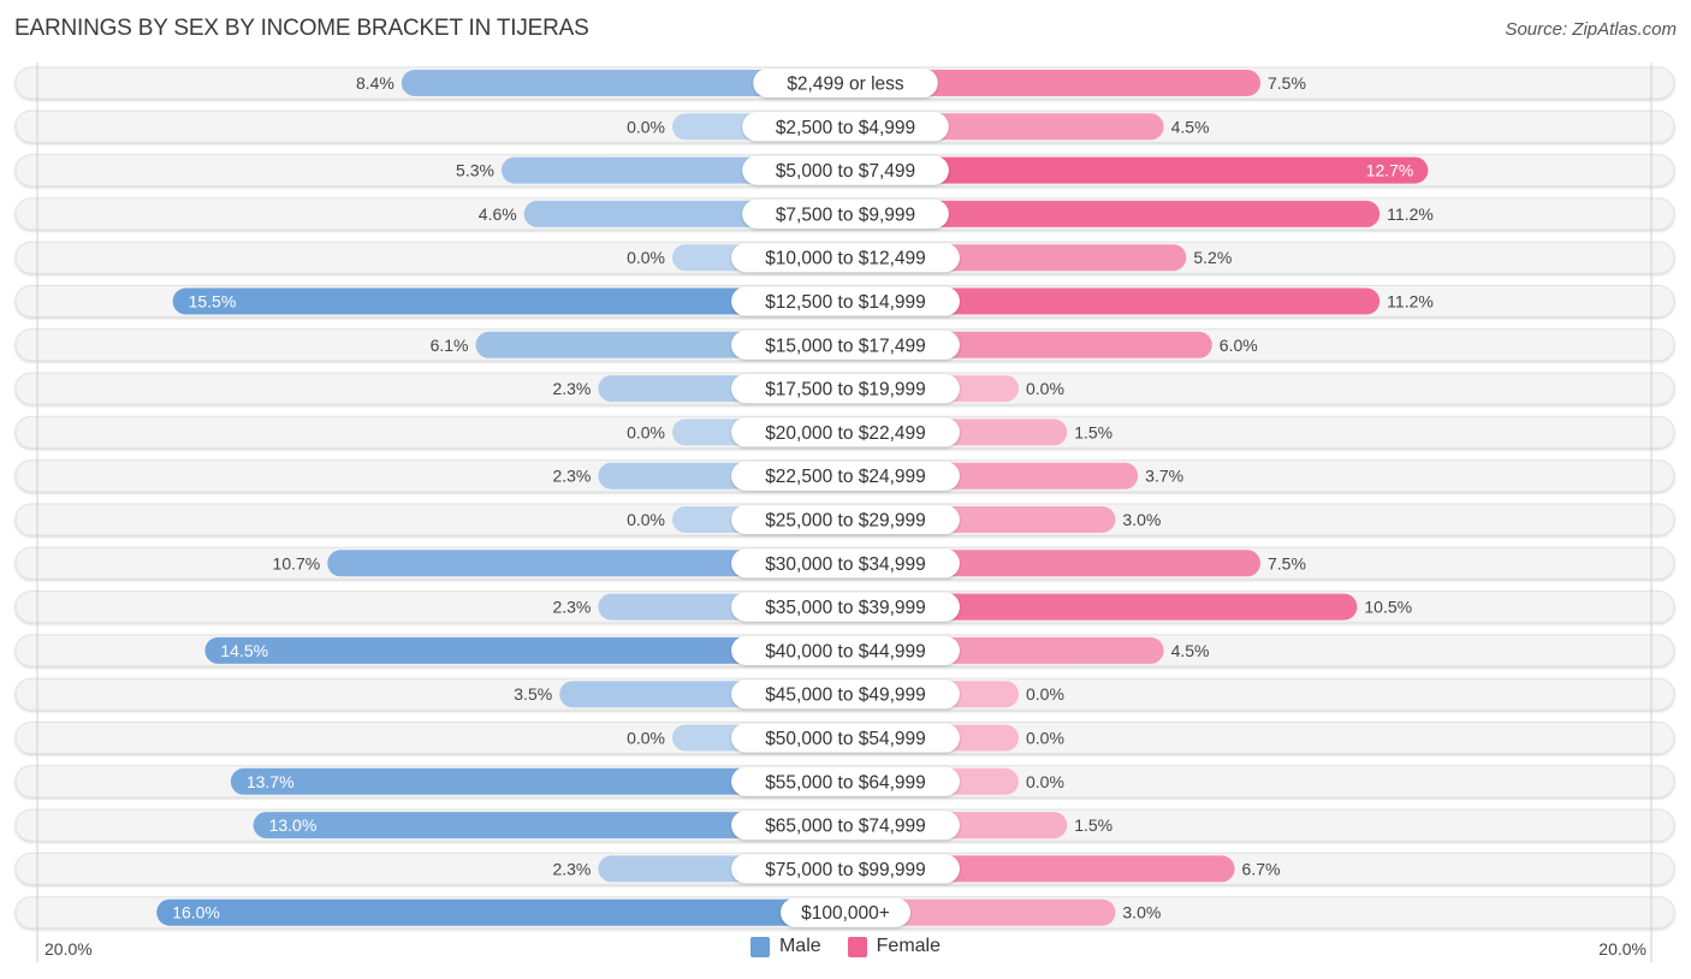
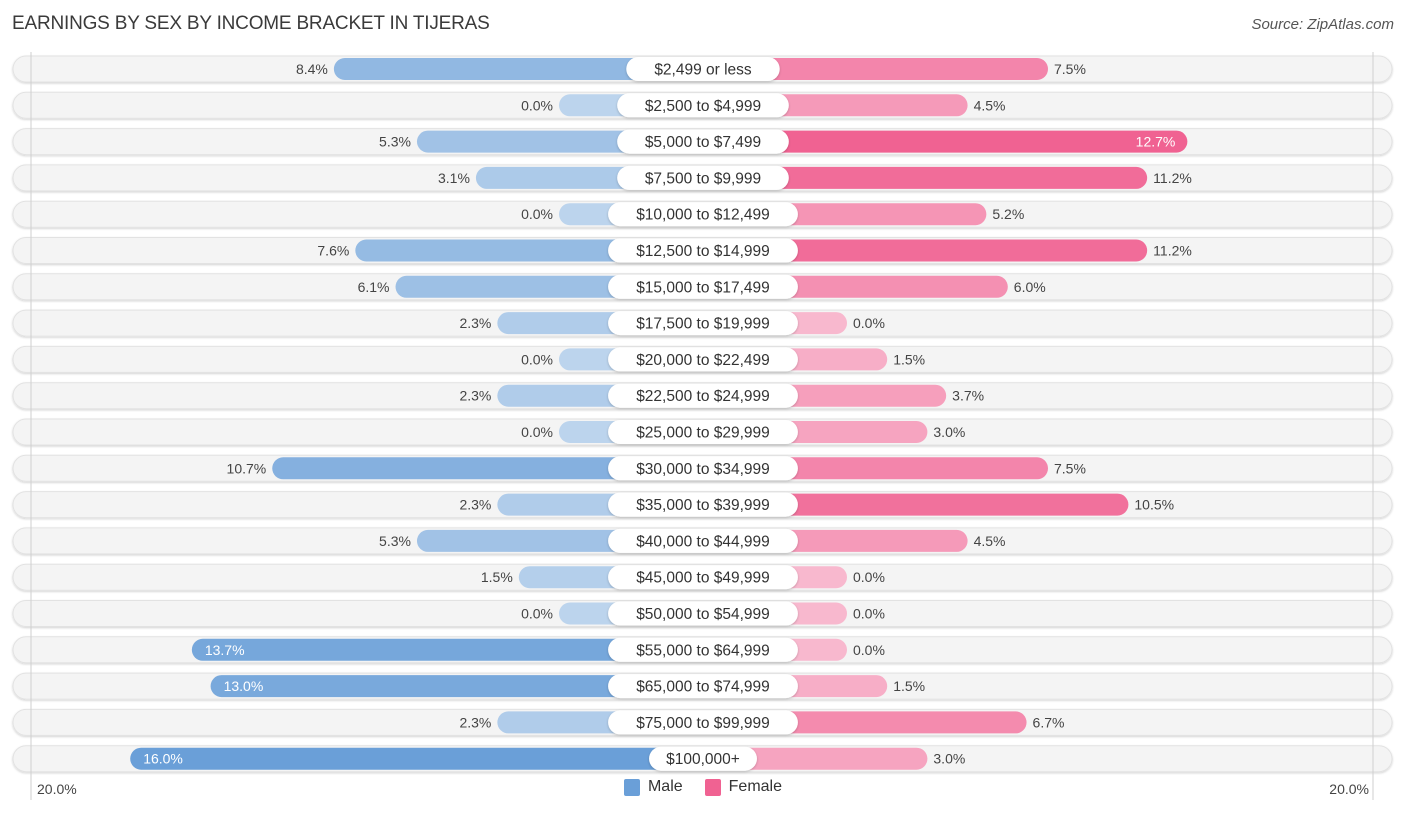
Male/$7,500 to $9,999: 4.6% -> 3.1%
Male/$12,500 to $14,999: 15.5% -> 7.6%
Male/$40,000 to $44,999: 14.5% -> 5.3%
Male/$45,000 to $49,999: 3.5% -> 1.5%
